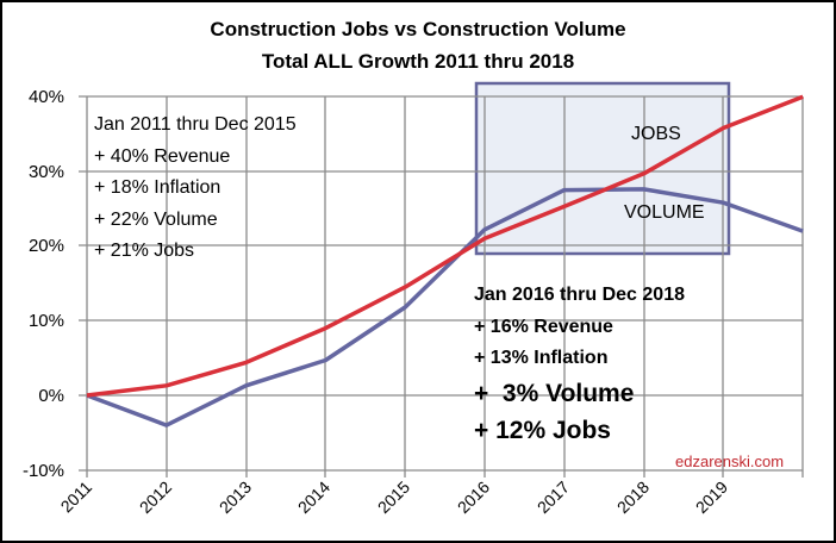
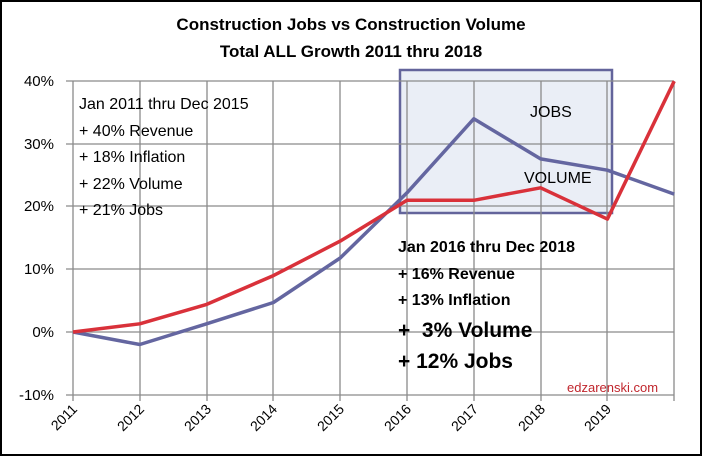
VOLUME/2012: -4% -> -2%
JOBS/2017: 25% -> 21%
VOLUME/2017: 28% -> 34%
JOBS/2018: 30% -> 23%
JOBS/2019: 36% -> 18%
